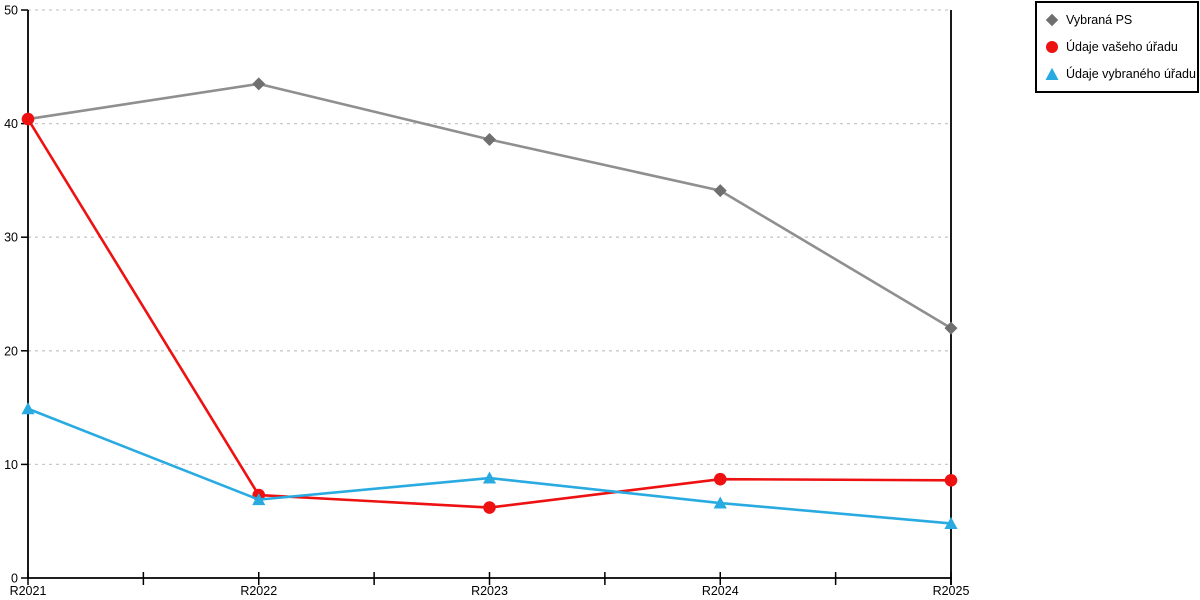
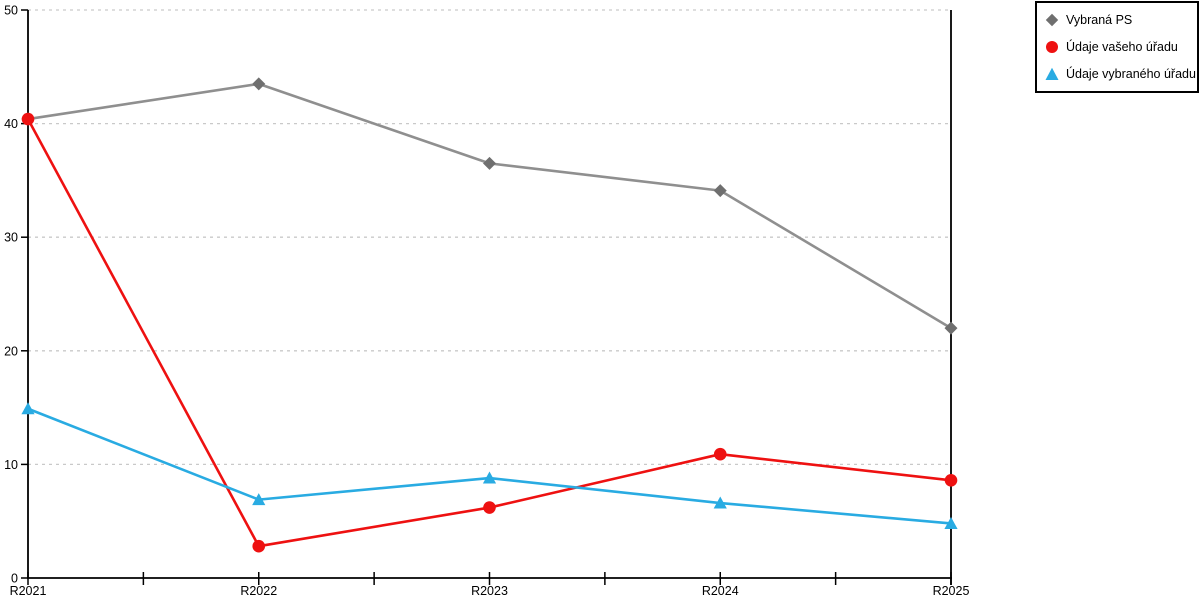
Údaje vašeho úřadu/R2022: 7.3 -> 2.8
Vybraná PS/R2023: 38.6 -> 36.5
Údaje vašeho úřadu/R2024: 8.7 -> 10.9
